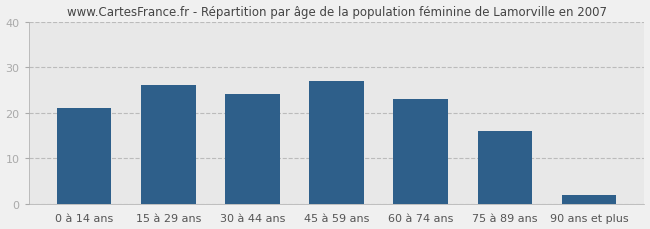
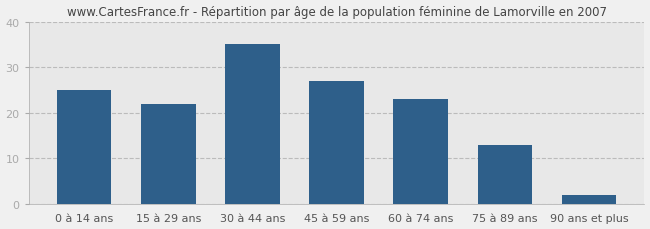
0 à 14 ans: 21 -> 25
15 à 29 ans: 26 -> 22
30 à 44 ans: 24 -> 35
75 à 89 ans: 16 -> 13
